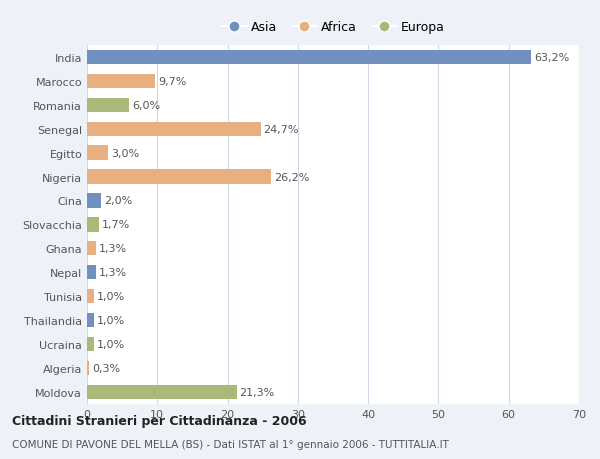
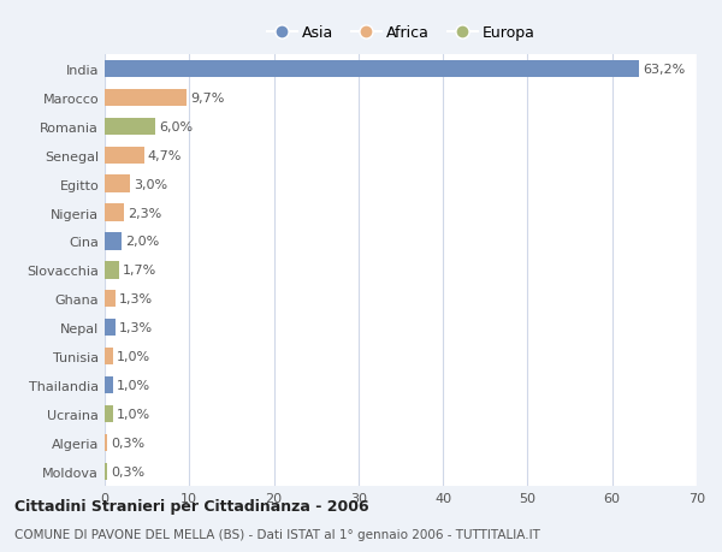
Senegal: 24,7% -> 4,7%
Nigeria: 26,2% -> 2,3%
Moldova: 21,3% -> 0,3%
